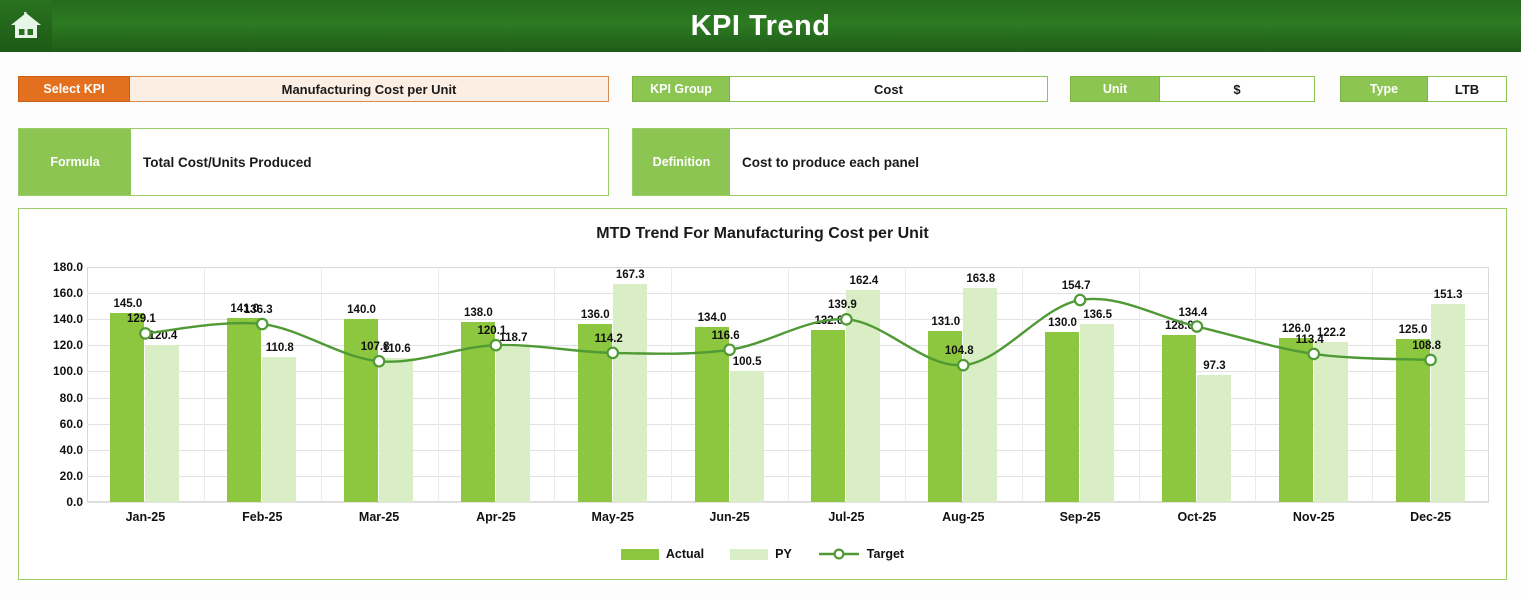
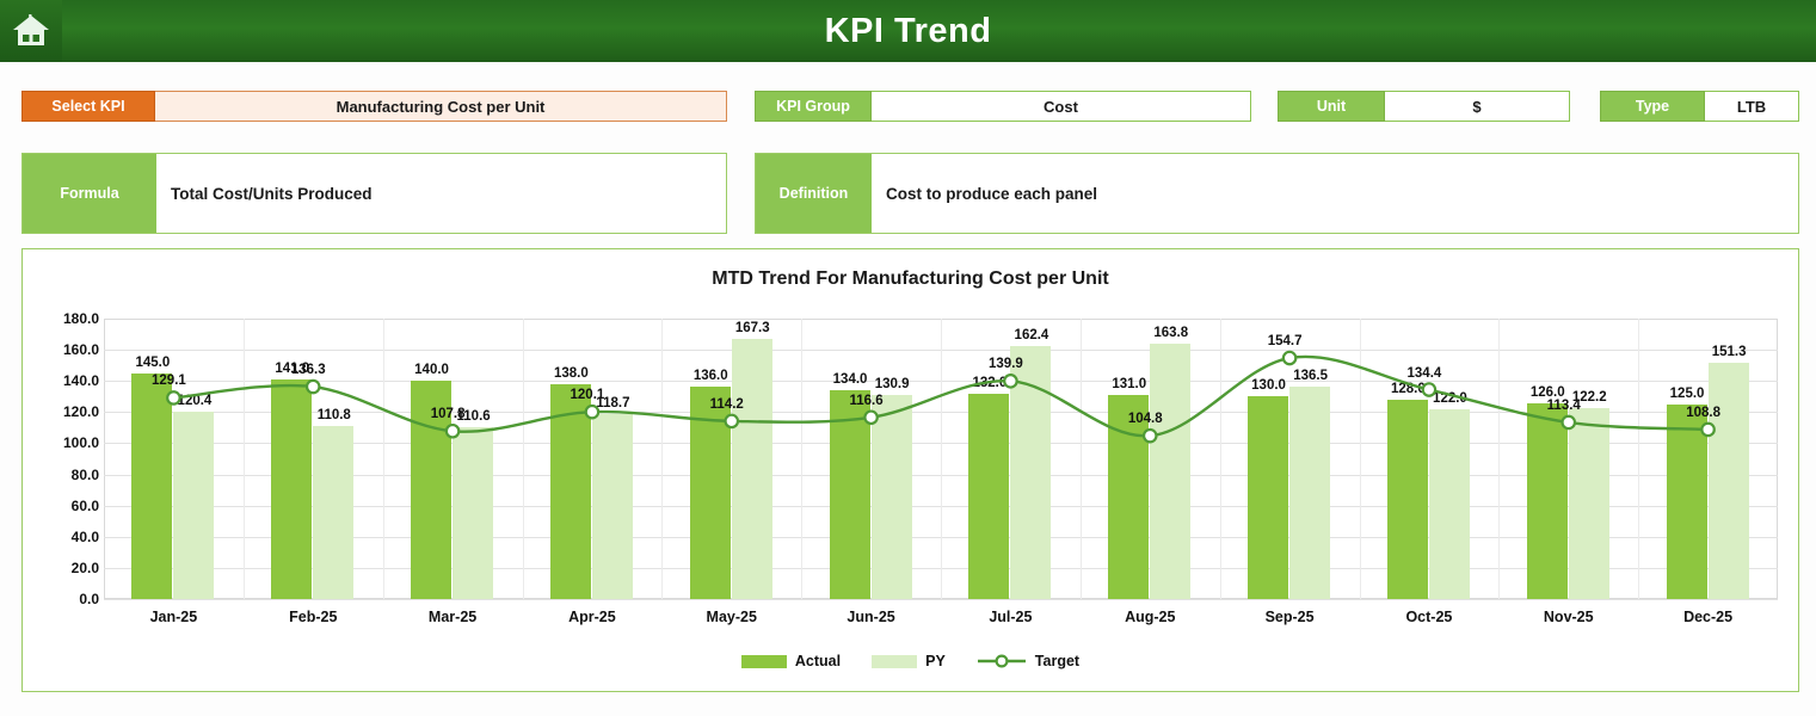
PY/Jun-25: 100.5 -> 130.9
PY/Oct-25: 97.3 -> 122.0
